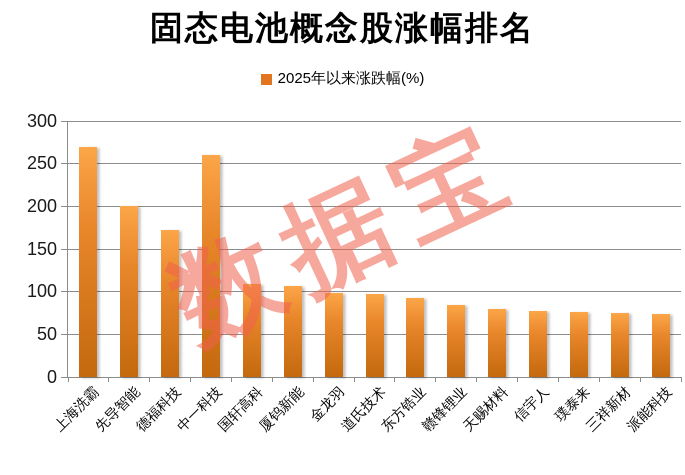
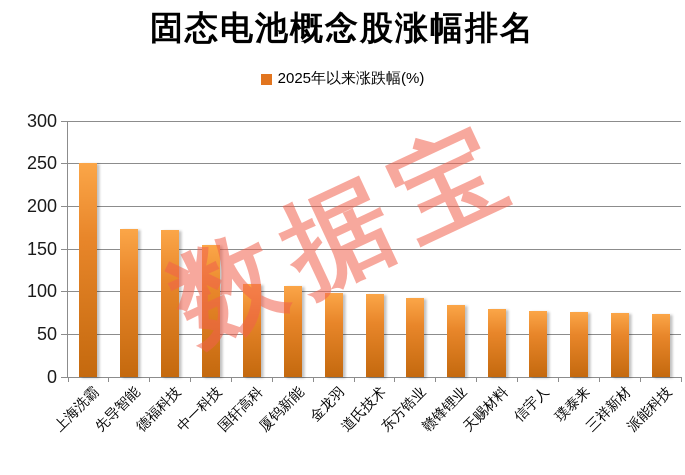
上海洗霸: 270 -> 250
先导智能: 200 -> 170
中一科技: 260 -> 160
